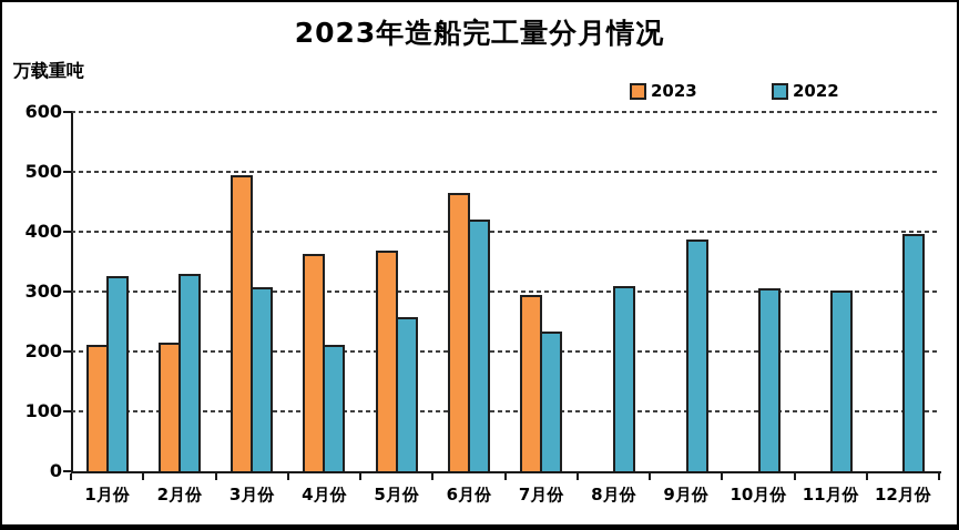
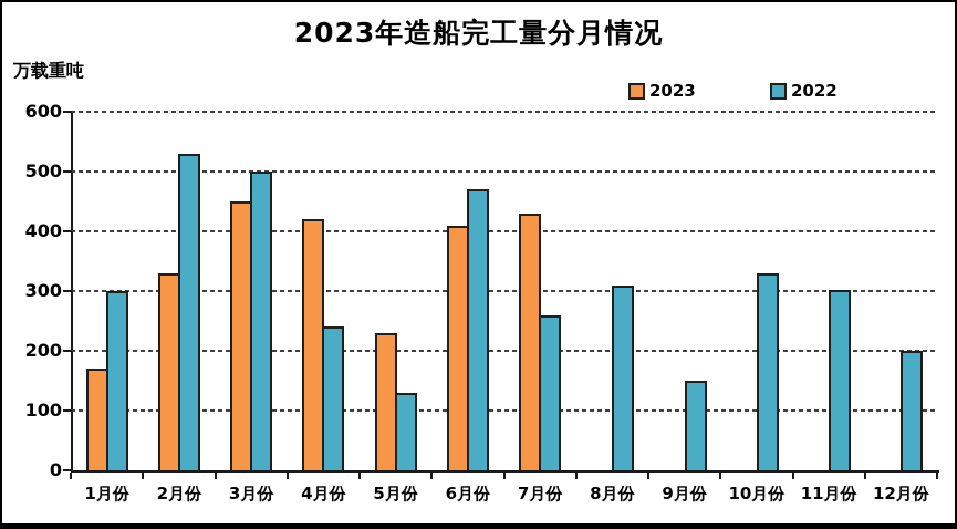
2023/1月份: 210 -> 170
2022/1月份: 330 -> 300
2023/2月份: 210 -> 330
2022/2月份: 330 -> 530
2023/3月份: 490 -> 450
2022/3月份: 310 -> 500
2023/4月份: 360 -> 420
2022/4月份: 210 -> 240
2023/5月份: 370 -> 230
2022/5月份: 260 -> 130
2023/6月份: 460 -> 410
2022/6月份: 420 -> 470
2023/7月份: 290 -> 430
2022/7月份: 230 -> 260
2022/9月份: 390 -> 150
2022/10月份: 310 -> 330
2022/12月份: 400 -> 200
